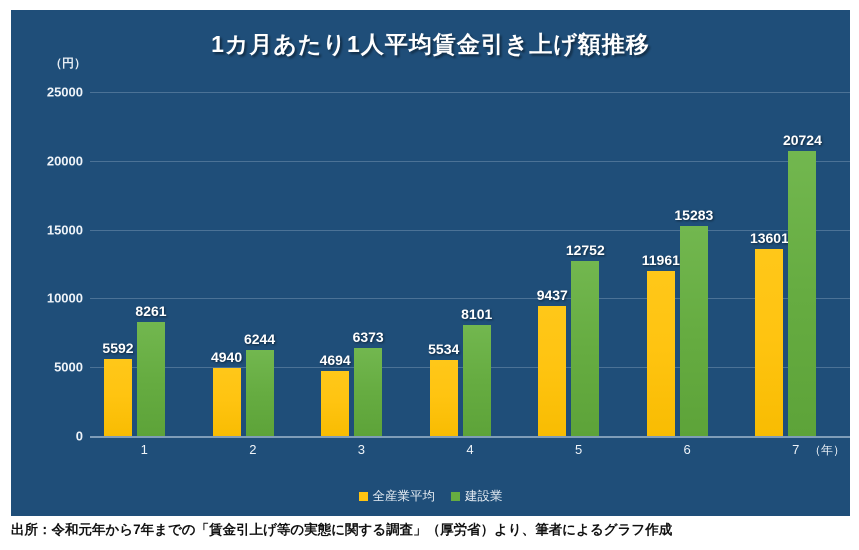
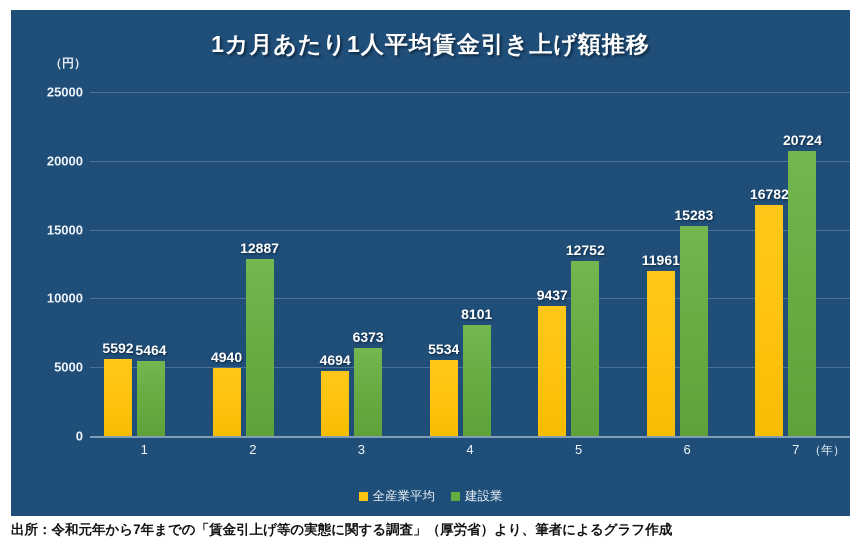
建設業/1: 8261 -> 5464
建設業/2: 6244 -> 12887
全産業平均/7: 13601 -> 16782
